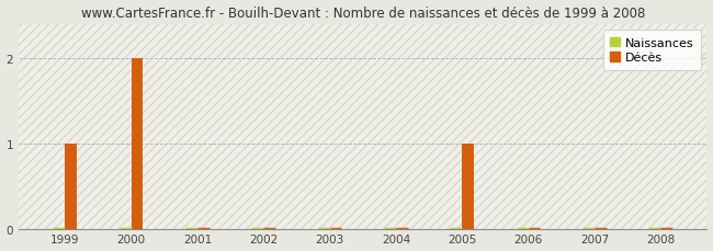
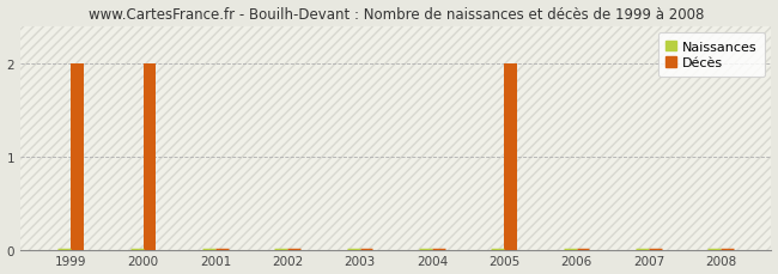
Décès/1999: 1 -> 2
Décès/2005: 1 -> 2
